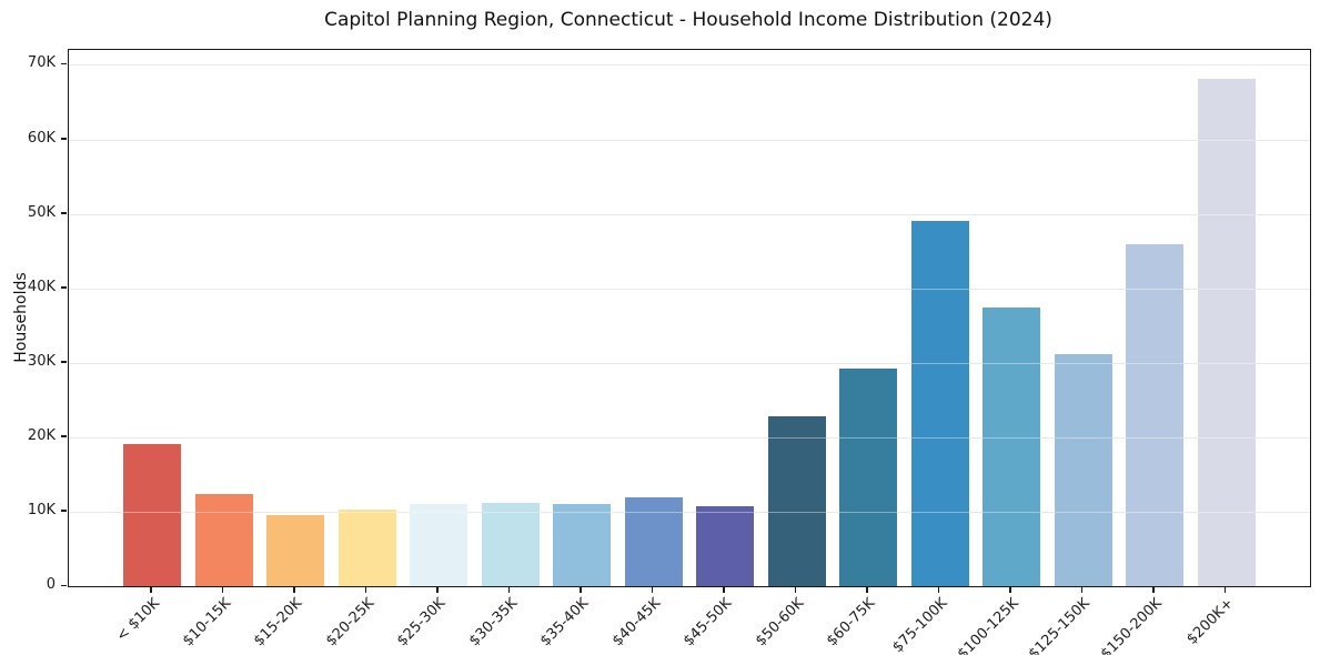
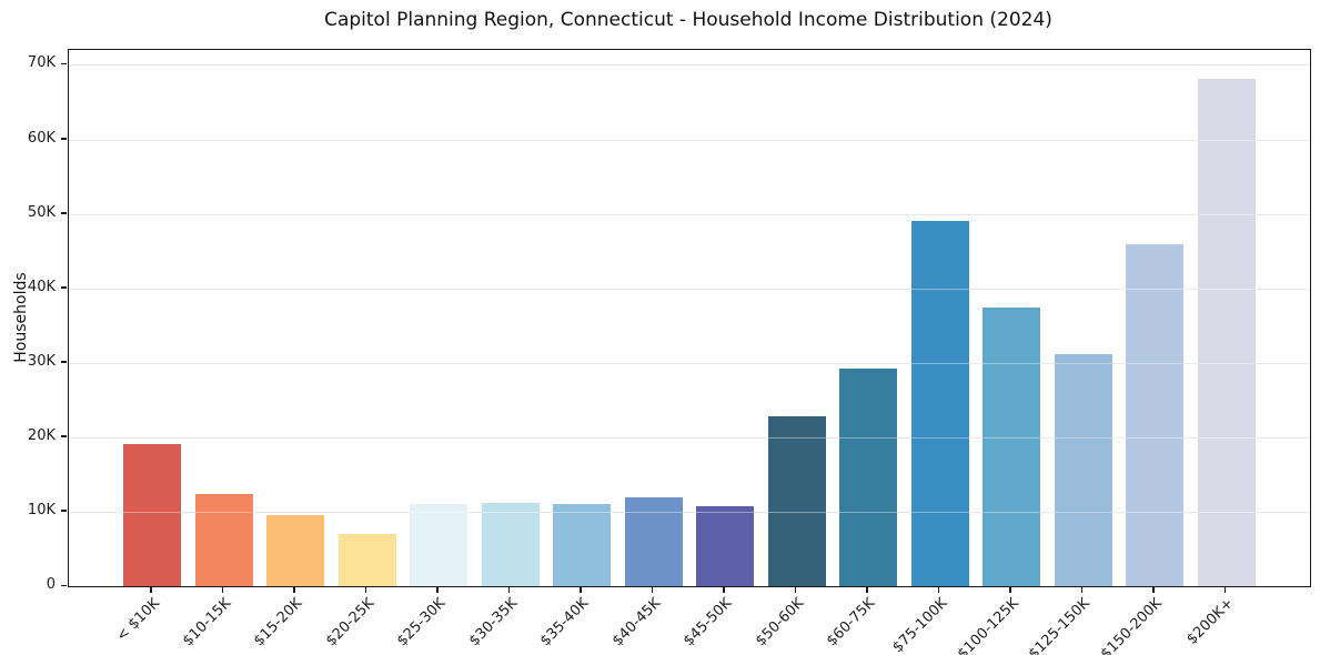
$20-25K: 10K -> 7K
